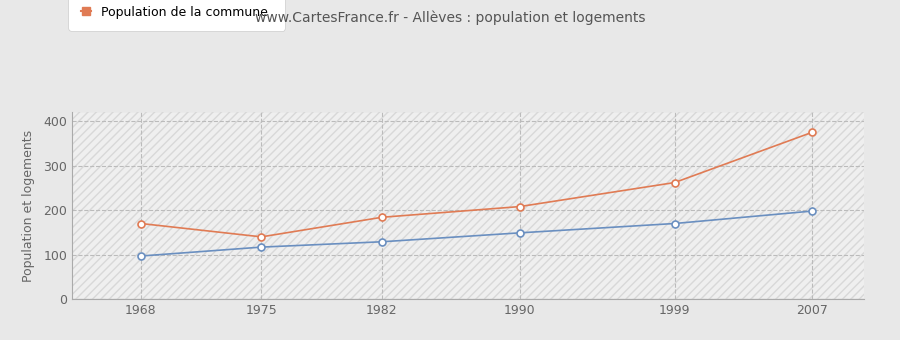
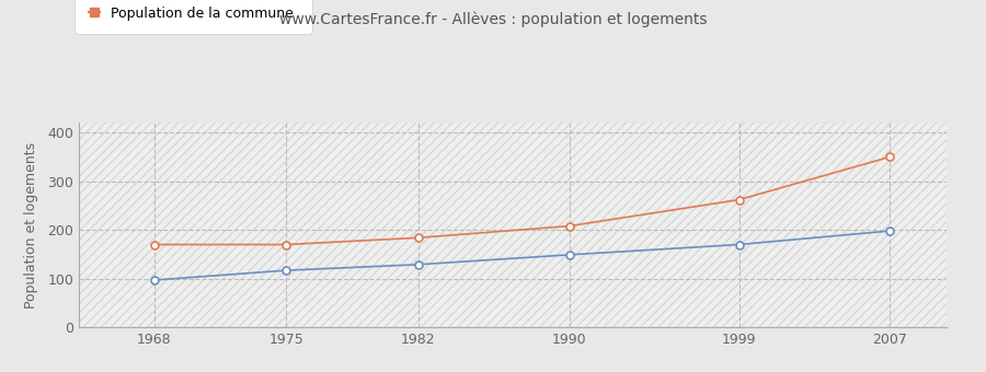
Population de la commune/1975: 140 -> 170
Population de la commune/2007: 375 -> 350
